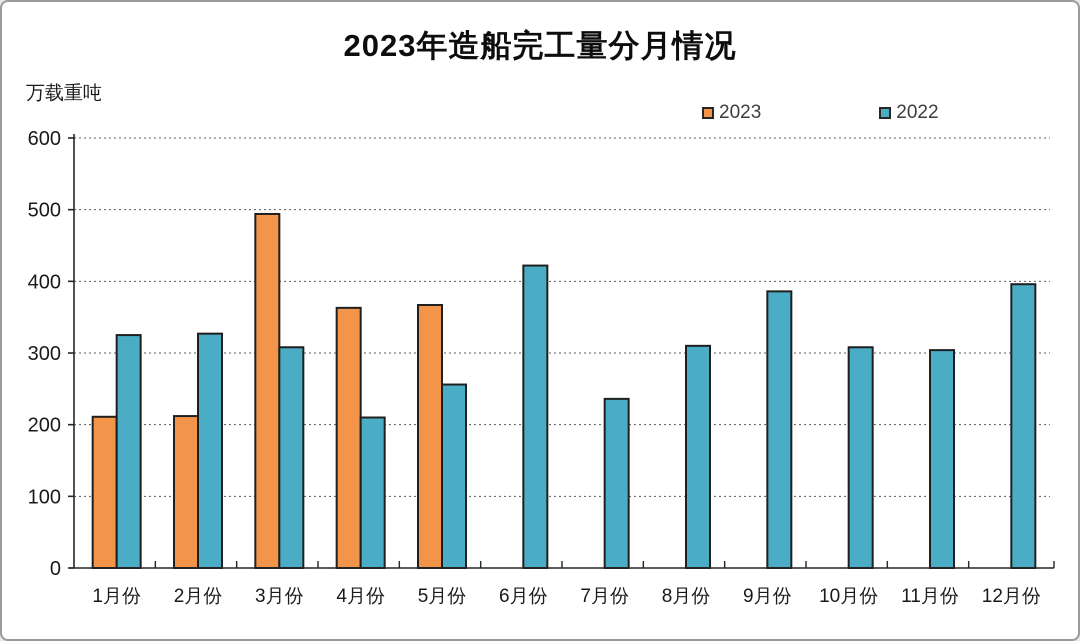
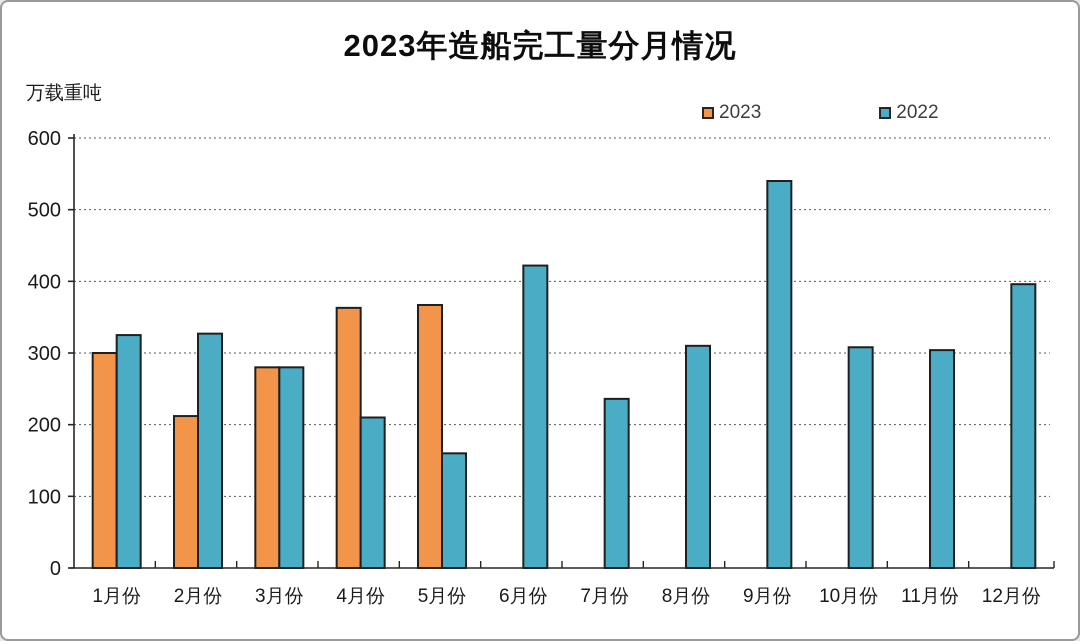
2023/1月份: 210 -> 300
2023/3月份: 490 -> 280
2022/3月份: 310 -> 280
2022/5月份: 260 -> 160
2022/9月份: 390 -> 540
